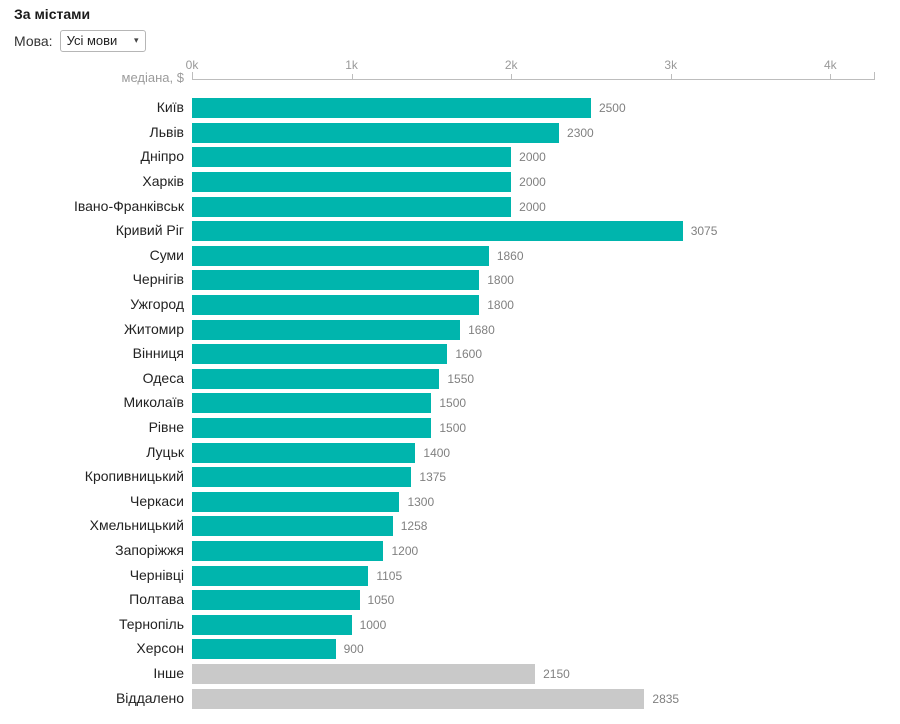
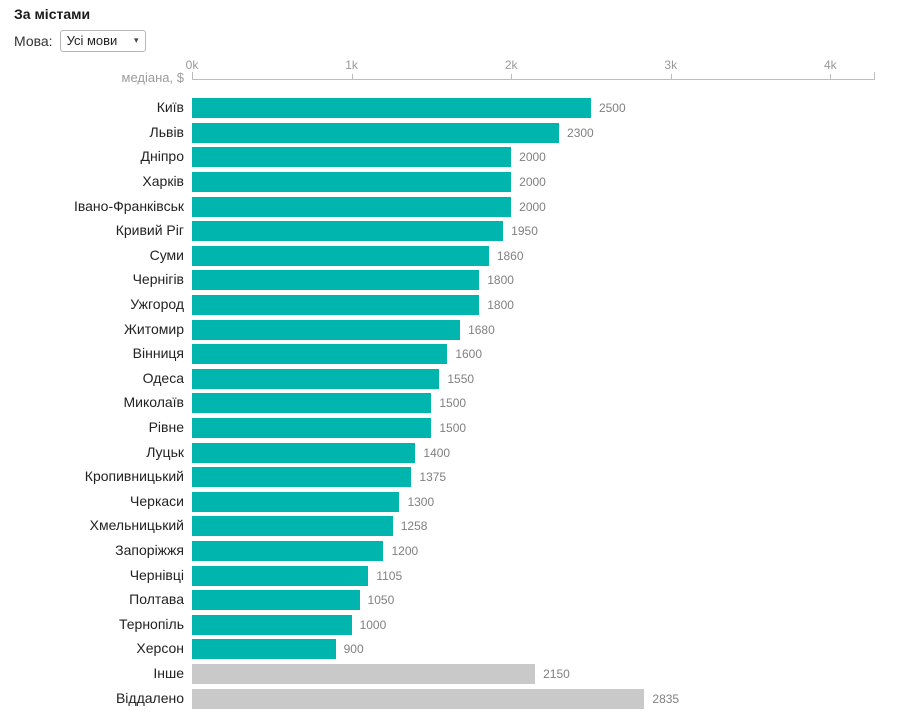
Кривий Ріг: 3075 -> 1950
